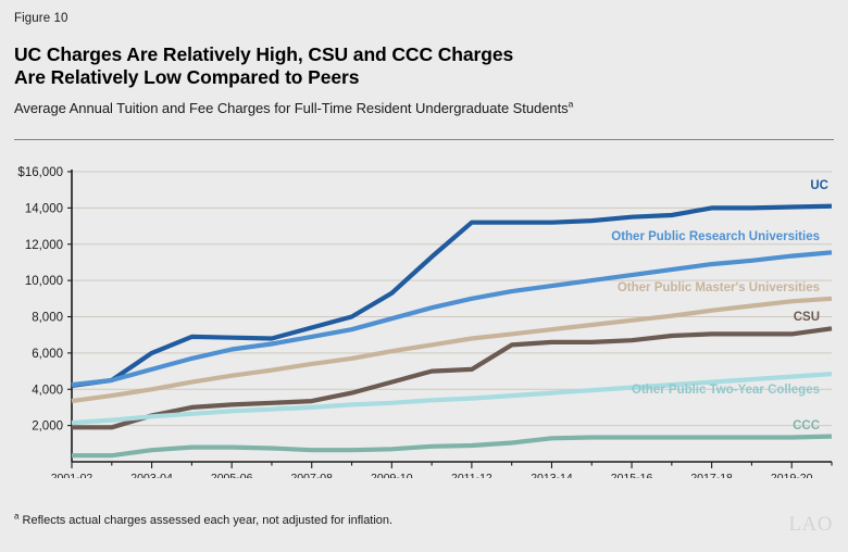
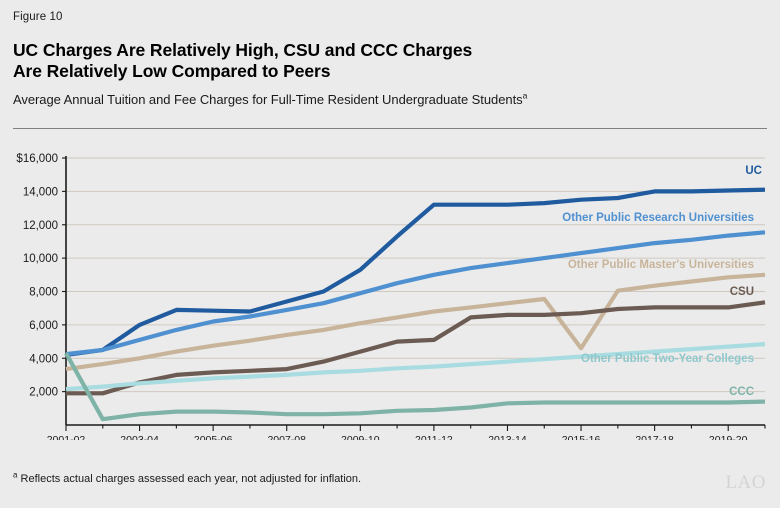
CCC/2001-02: $400 -> $4300
Other Public Master's Universities/2015-16: $7800 -> $4600
